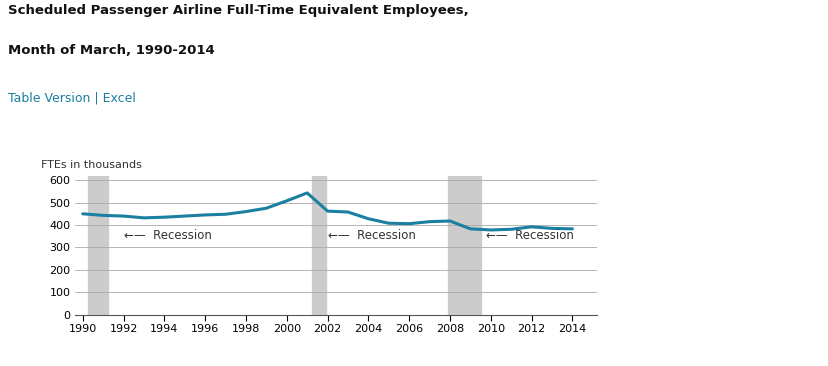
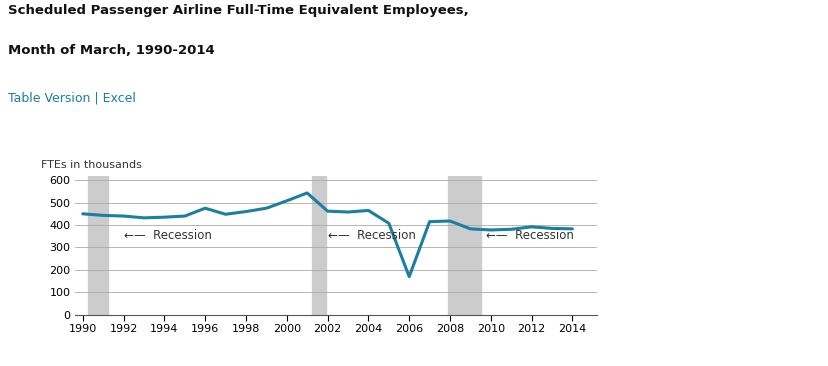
1996: 445 -> 475
2004: 428 -> 465
2006: 406 -> 170
